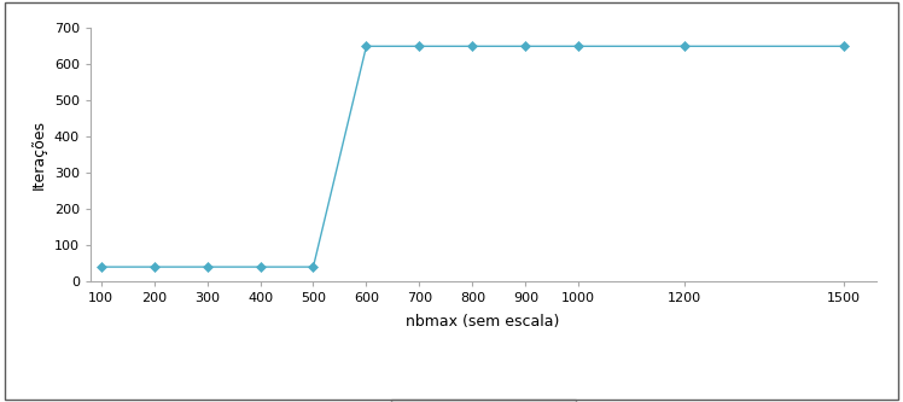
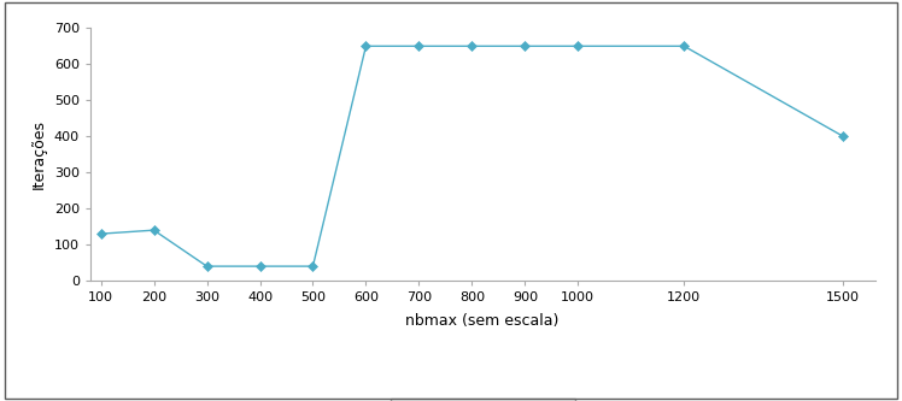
100: 40 -> 130
200: 40 -> 140
1500: 650 -> 400
